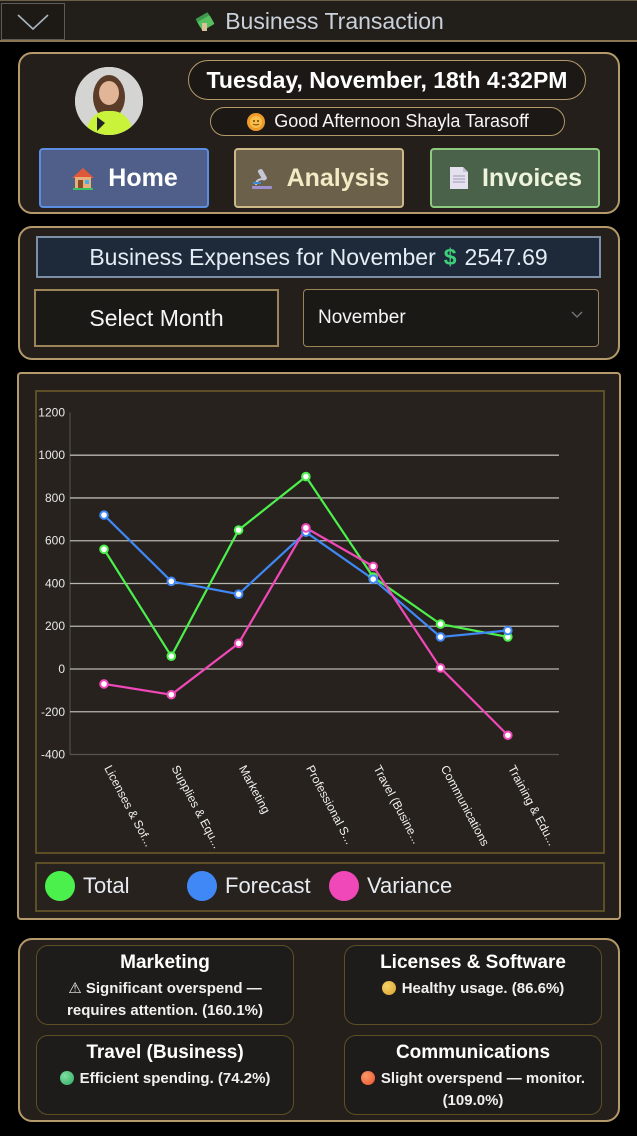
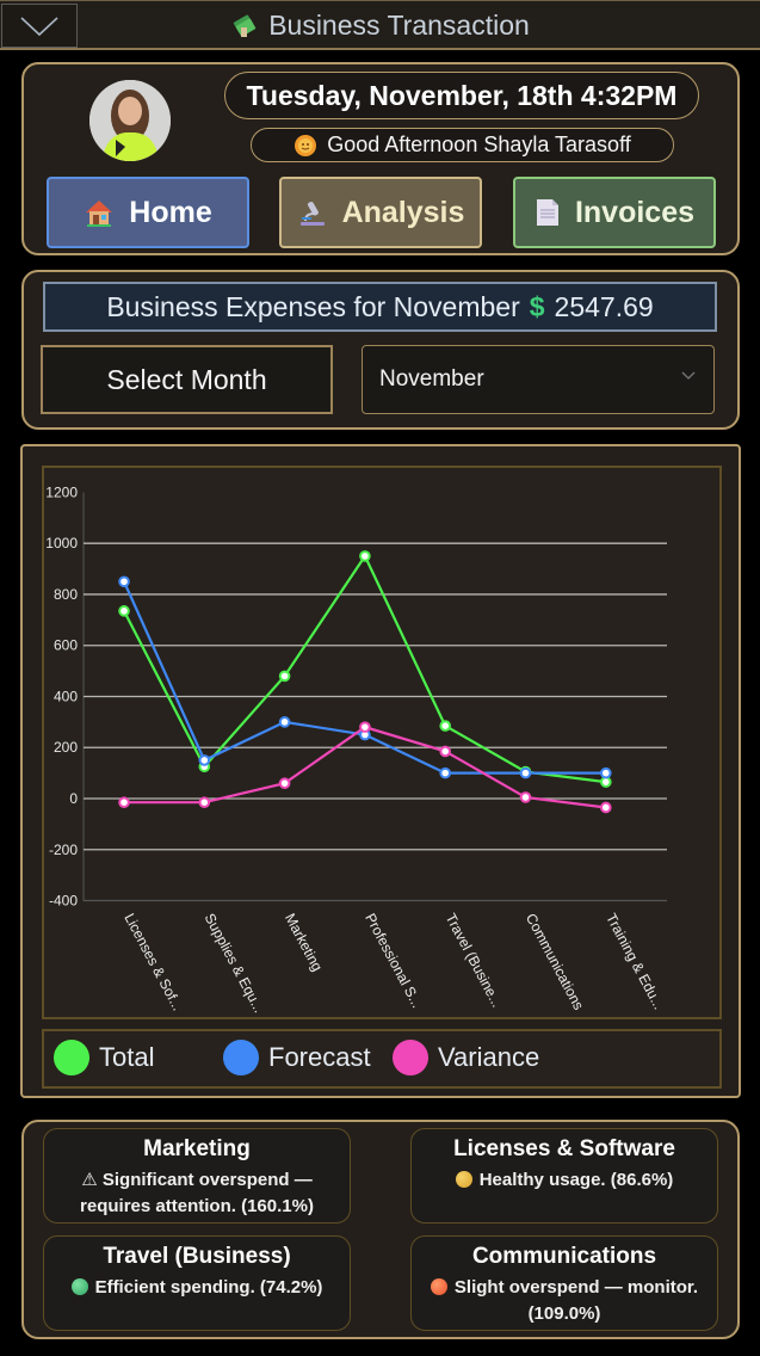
Total/Licenses & Sof...: 560 -> 740
Forecast/Licenses & Sof...: 720 -> 850
Variance/Licenses & Sof...: -70 -> -20
Total/Supplies & Equ...: 60 -> 120
Forecast/Supplies & Equ...: 410 -> 150
Variance/Supplies & Equ...: -120 -> -20
Total/Marketing: 650 -> 480
Forecast/Marketing: 350 -> 300
Variance/Marketing: 120 -> 60
Total/Professional S...: 900 -> 950
Forecast/Professional S...: 640 -> 250
Variance/Professional S...: 660 -> 280
Total/Travel (Busine...: 430 -> 280
Forecast/Travel (Busine...: 420 -> 100
Variance/Travel (Busine...: 480 -> 180
Total/Communications: 210 -> 100
Forecast/Communications: 150 -> 100
Total/Training & Edu...: 150 -> 60
Forecast/Training & Edu...: 180 -> 100
Variance/Training & Edu...: -310 -> -40
